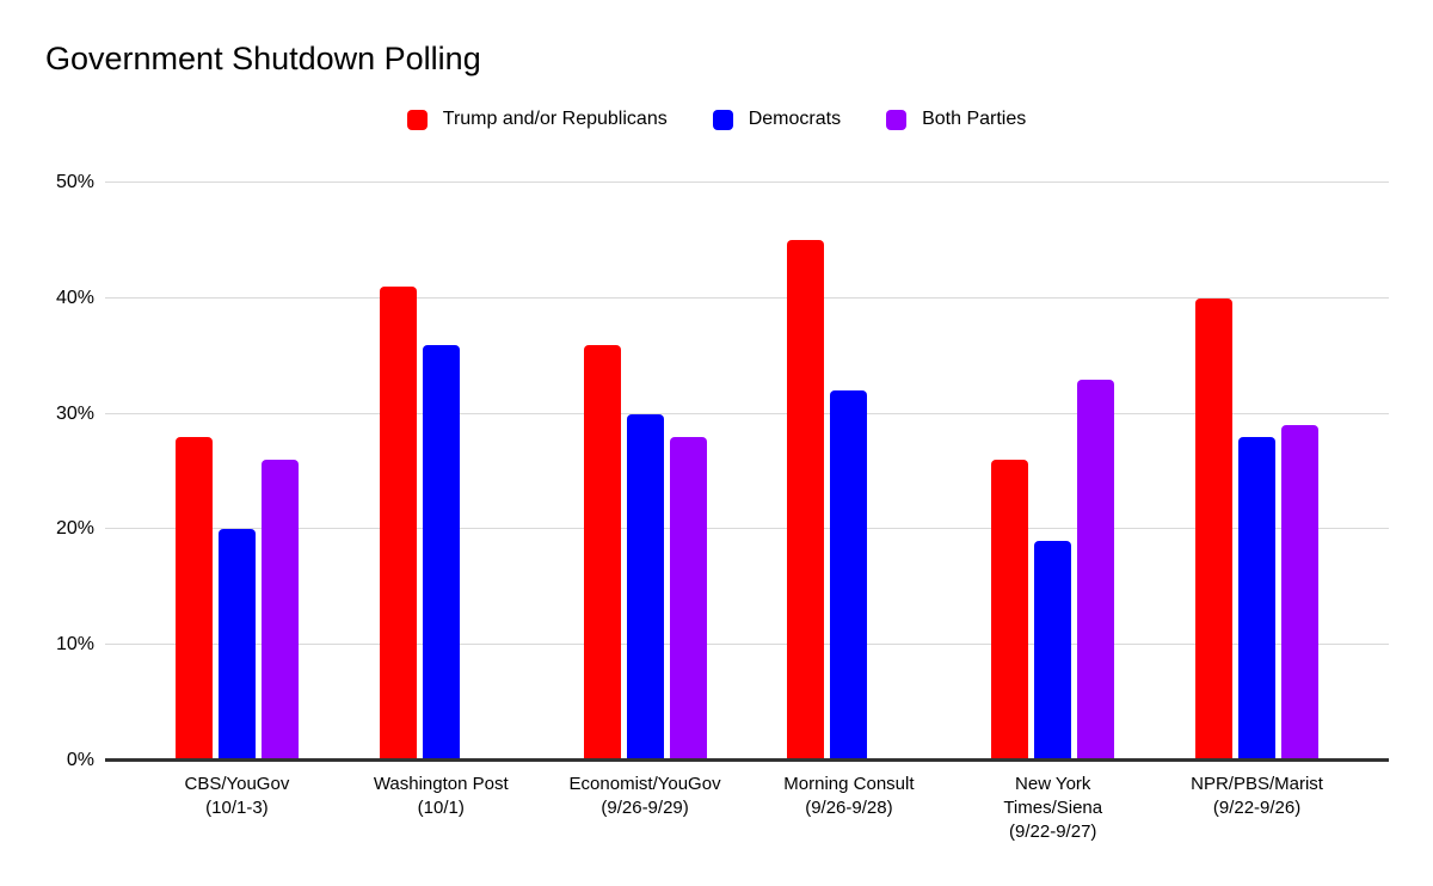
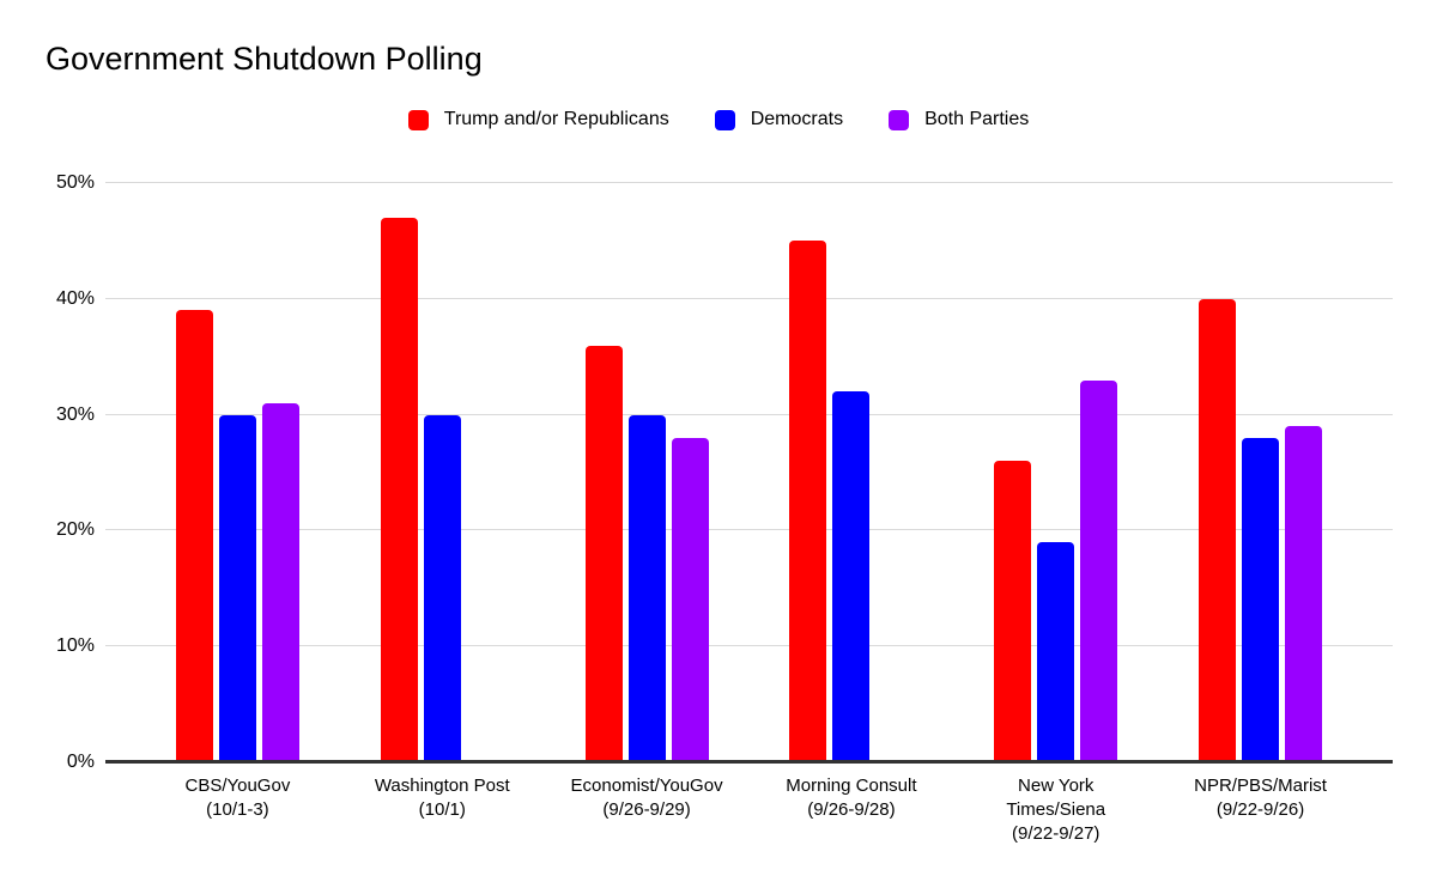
Trump and/or Republicans/CBS/YouGov (10/1-3): 28% -> 39%
Democrats/CBS/YouGov (10/1-3): 20% -> 30%
Both Parties/CBS/YouGov (10/1-3): 26% -> 31%
Trump and/or Republicans/Washington Post (10/1): 41% -> 47%
Democrats/Washington Post (10/1): 36% -> 30%
